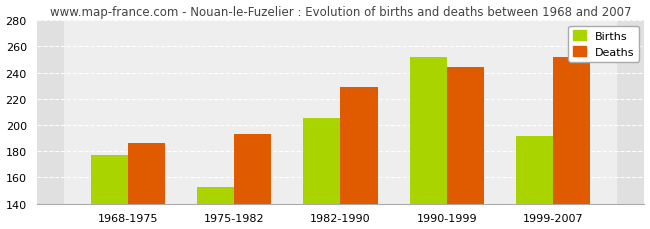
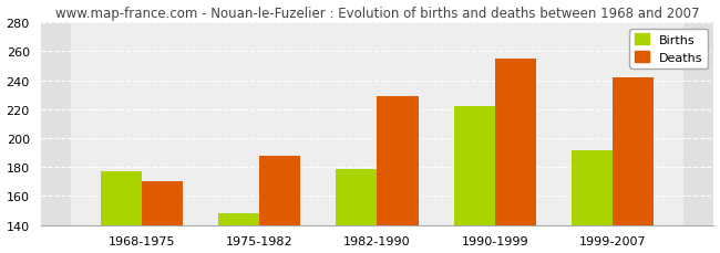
Deaths/1968-1975: 186 -> 170
Births/1975-1982: 153 -> 148
Deaths/1975-1982: 193 -> 188
Births/1982-1990: 205 -> 179
Births/1990-1999: 252 -> 222
Deaths/1990-1999: 244 -> 255
Deaths/1999-2007: 252 -> 242
